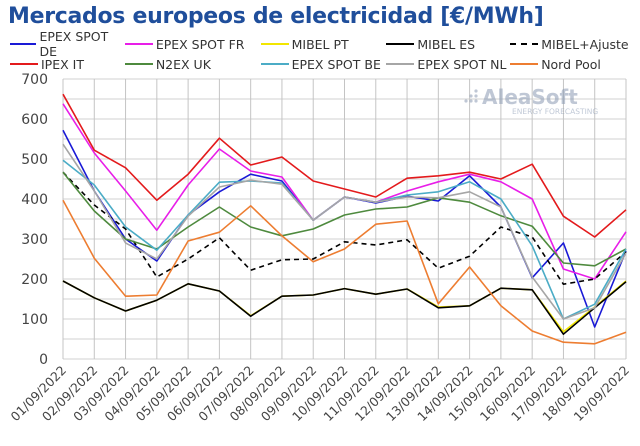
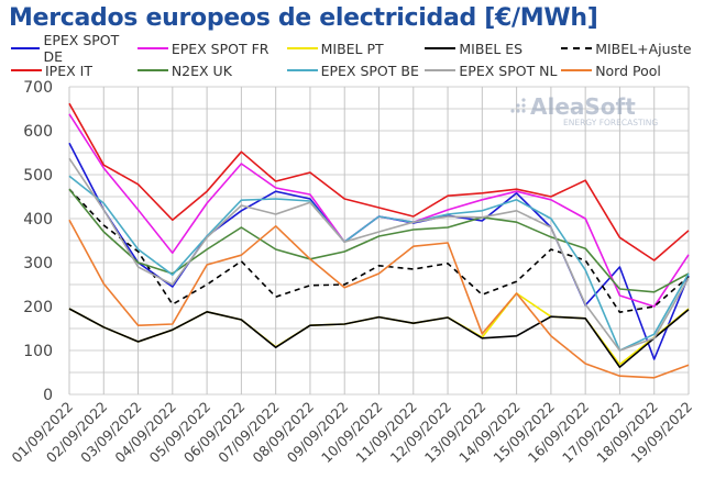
EPEX SPOT NL/07/09/2022: 450 -> 410
EPEX SPOT NL/10/09/2022: 400 -> 370
MIBEL PT/14/09/2022: 130 -> 230
